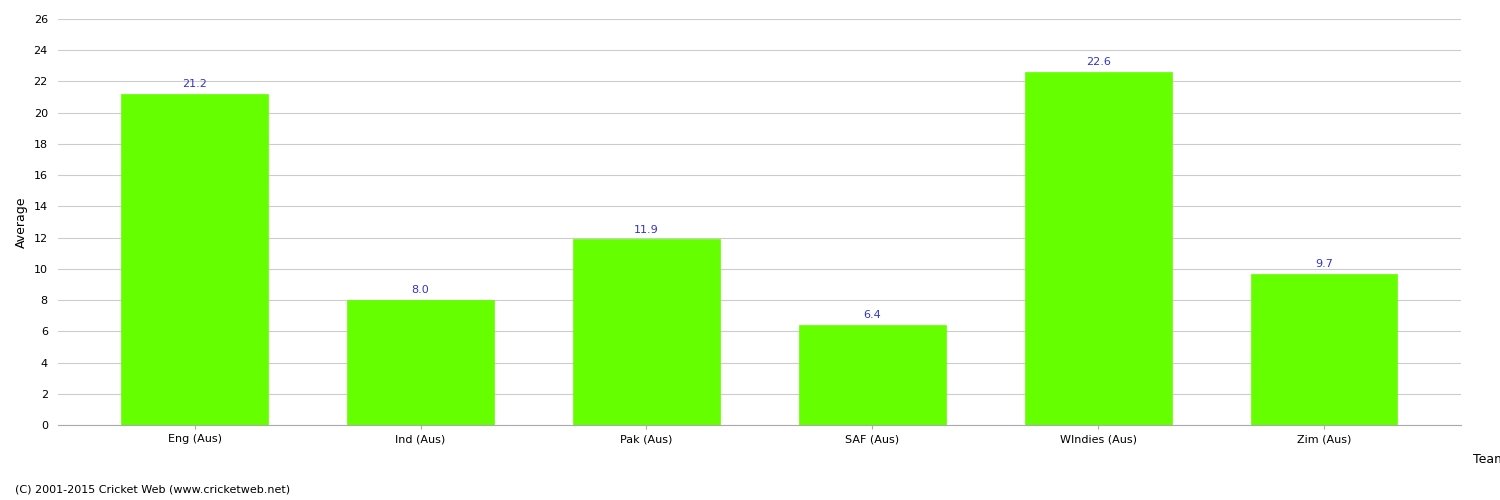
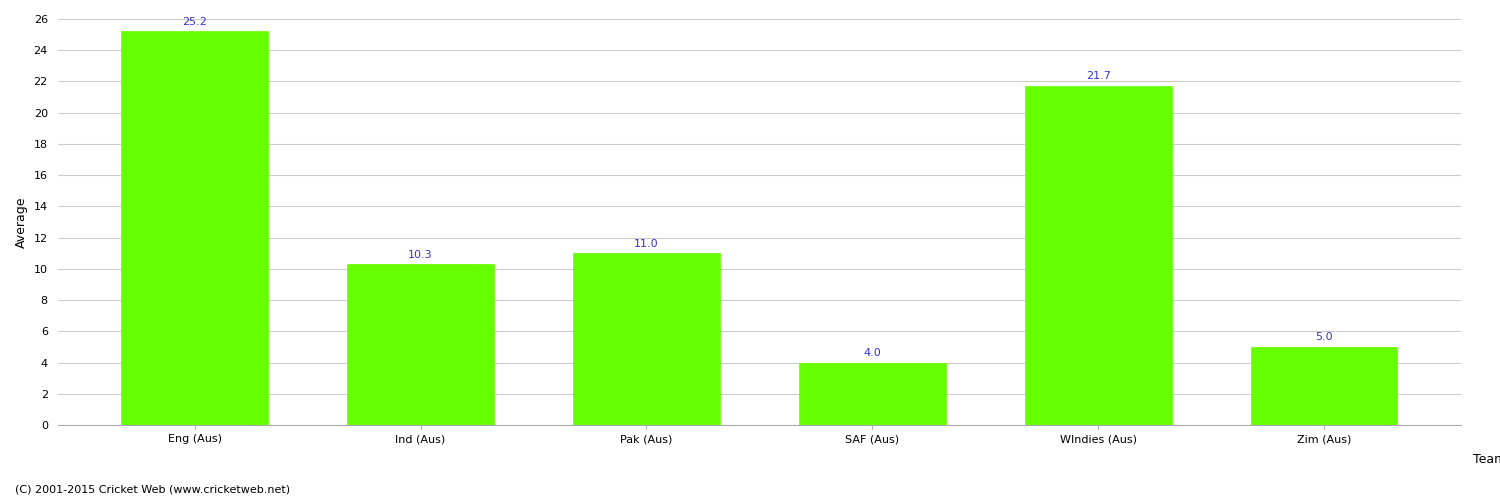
Eng (Aus): 21.2 -> 25.2
Ind (Aus): 8.0 -> 10.3
Pak (Aus): 11.9 -> 11.0
SAF (Aus): 6.4 -> 4.0
WIndies (Aus): 22.6 -> 21.7
Zim (Aus): 9.7 -> 5.0
